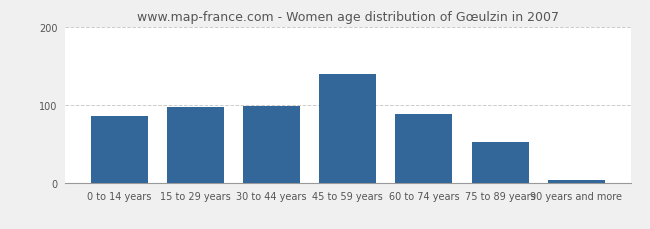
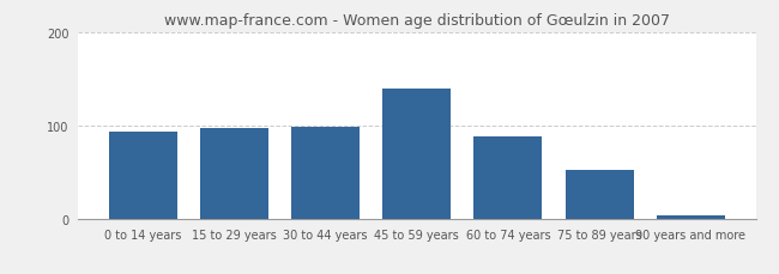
0 to 14 years: 86 -> 93
